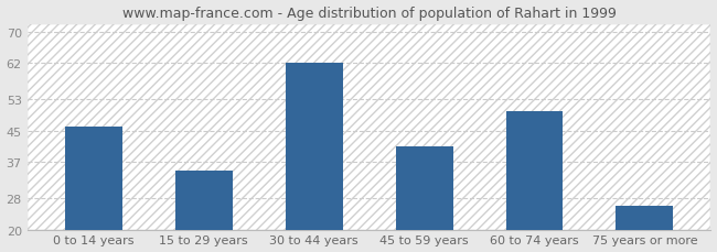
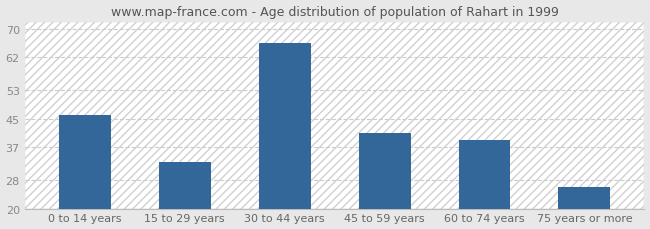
15 to 29 years: 35 -> 33
30 to 44 years: 62 -> 66
60 to 74 years: 50 -> 39
